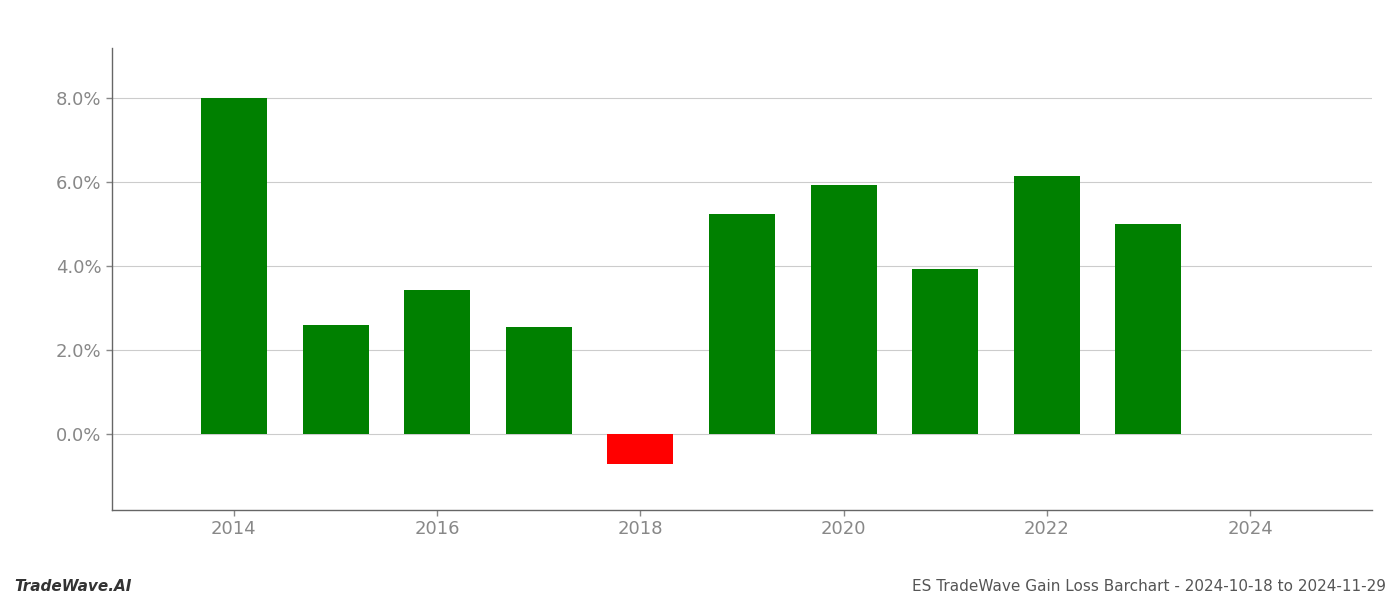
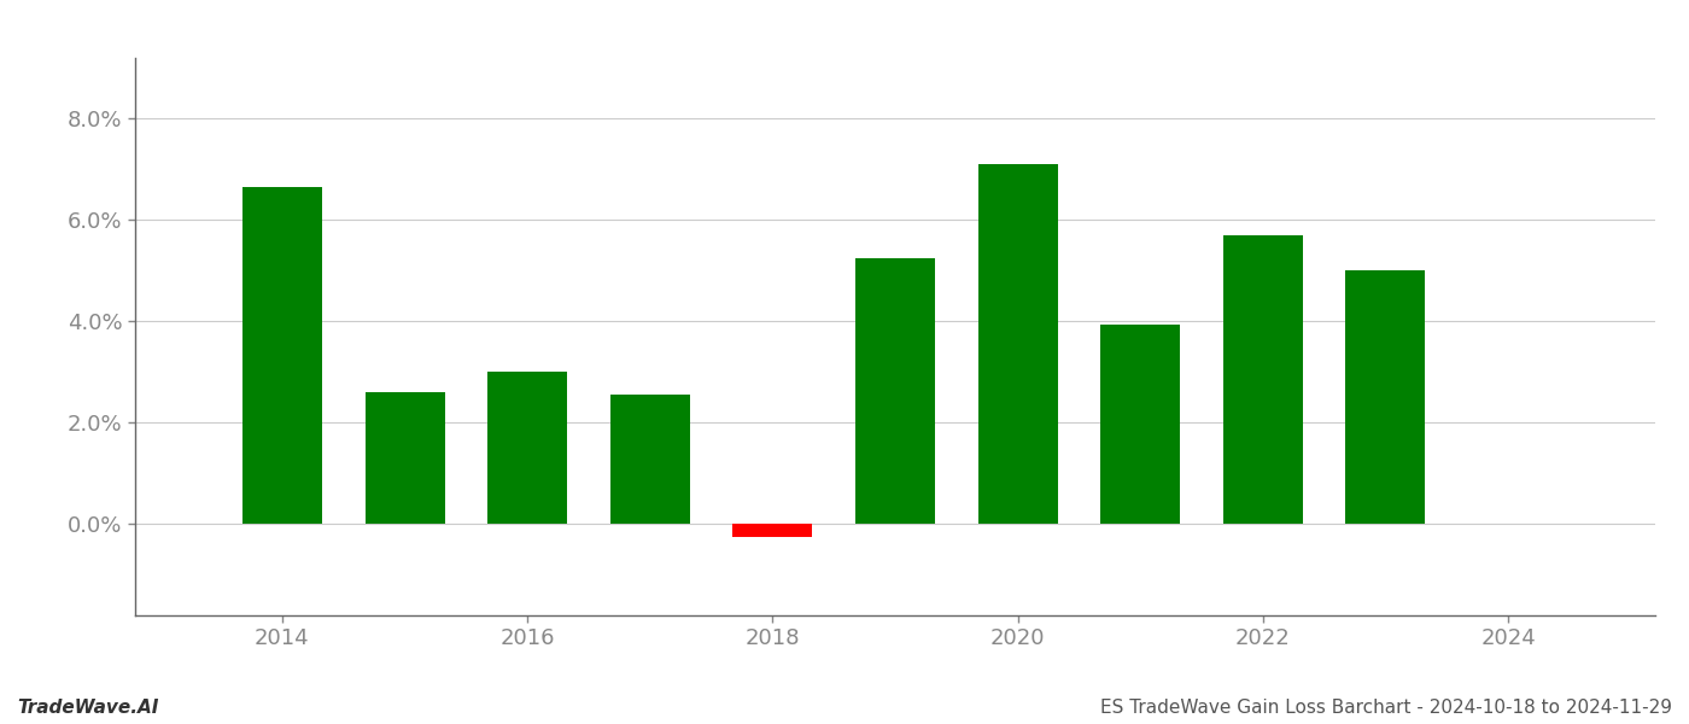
2014: 8.00% -> 6.65%
2016: 3.45% -> 3.00%
2018: -0.70% -> -0.25%
2020: 5.95% -> 7.10%
2022: 6.15% -> 5.70%
